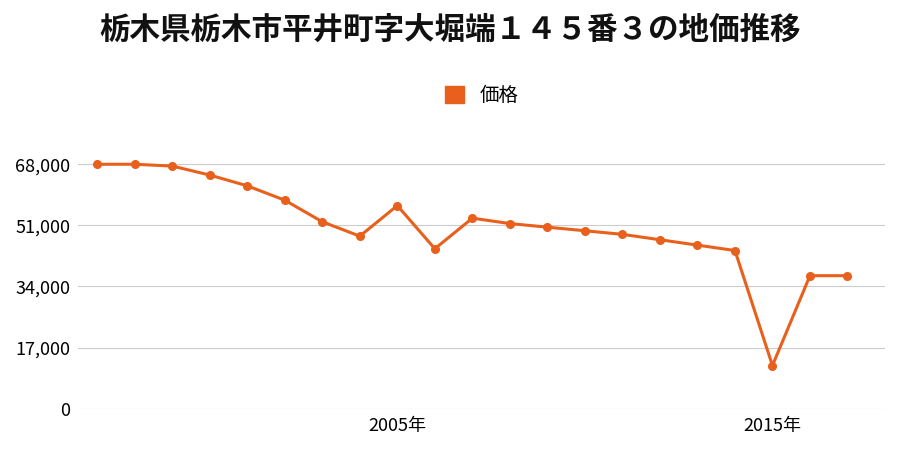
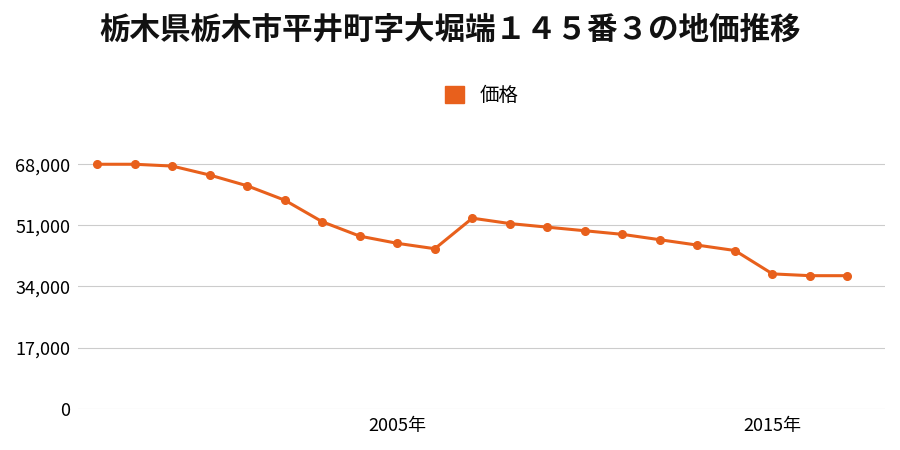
2005年: 56,500 -> 46,000
2015年: 12,000 -> 37,500
